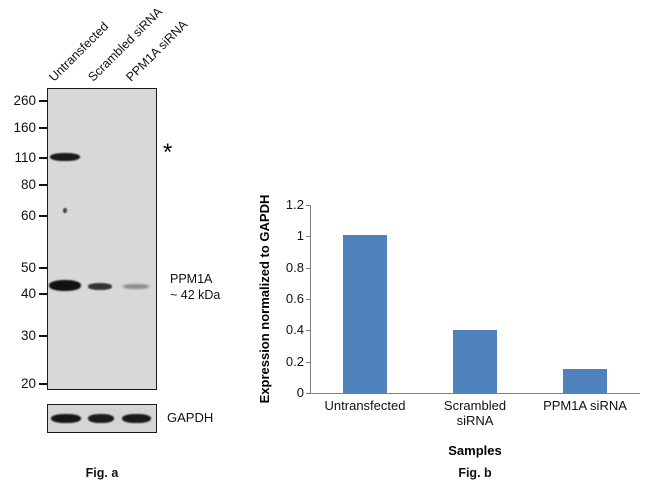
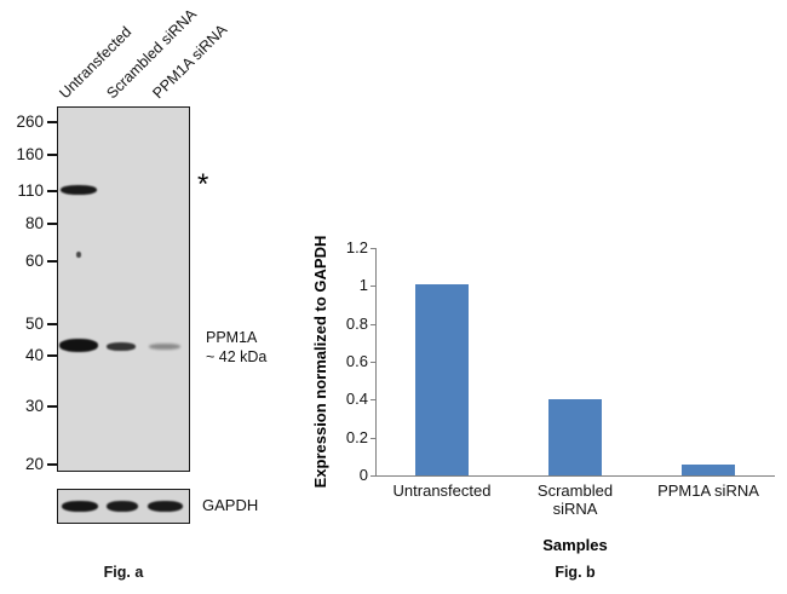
PPM1A siRNA: 0.15 -> 0.06
